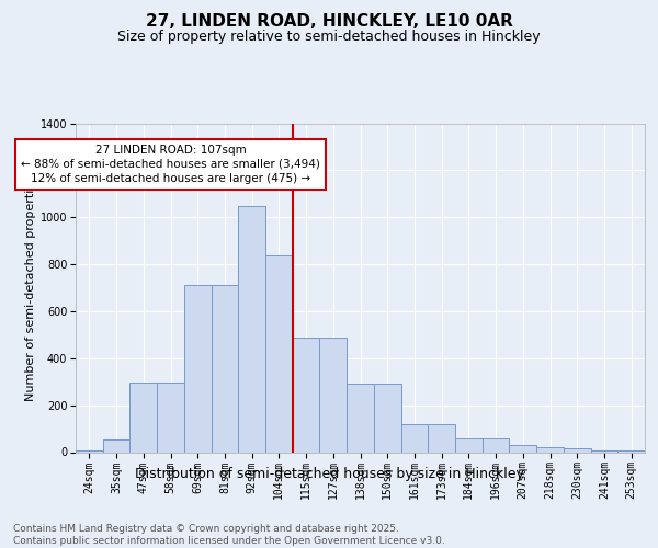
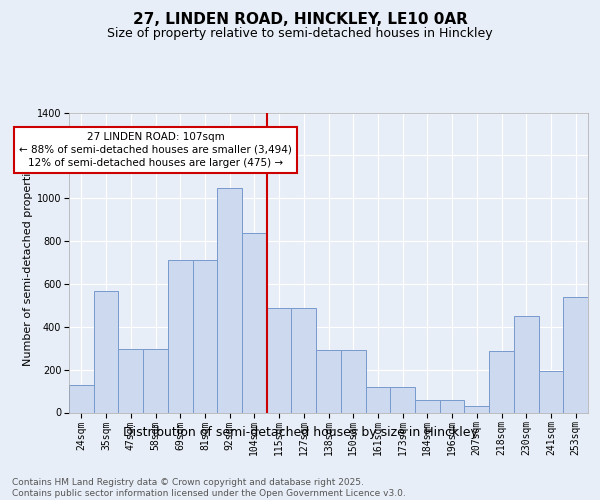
24sqm: 8 -> 130
35sqm: 55 -> 565
218sqm: 20 -> 285
230sqm: 15 -> 450
241sqm: 8 -> 195
253sqm: 8 -> 540
